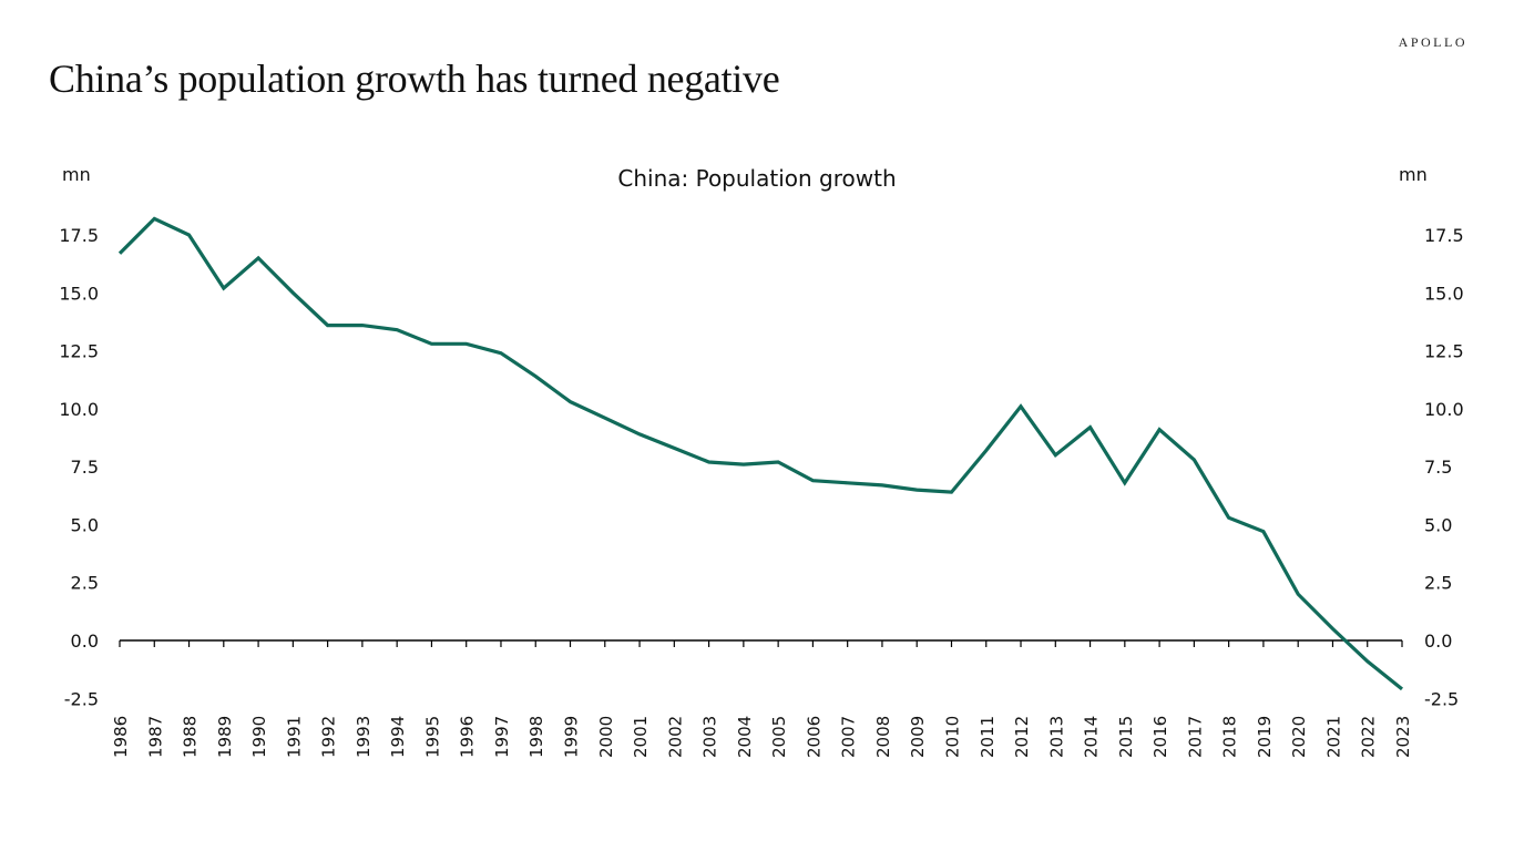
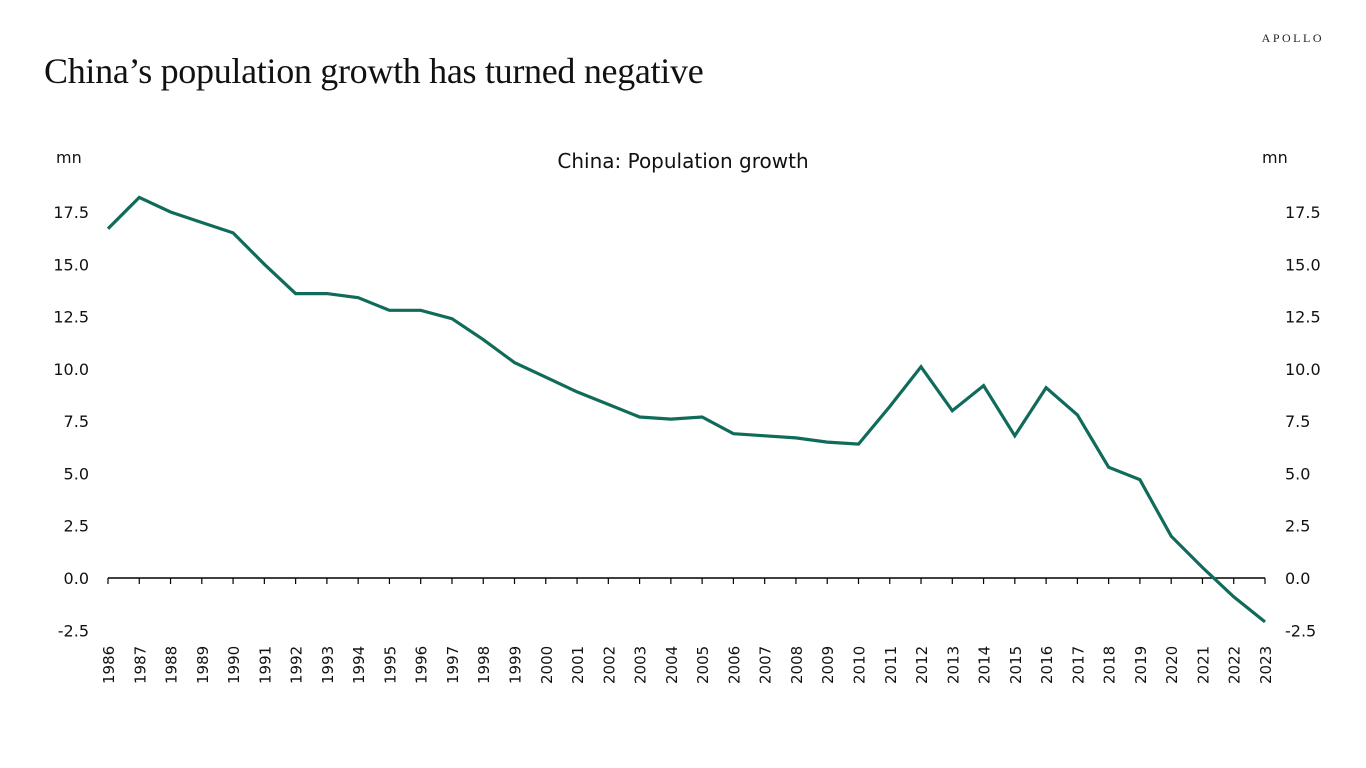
1989: 15.2 -> 17.0
